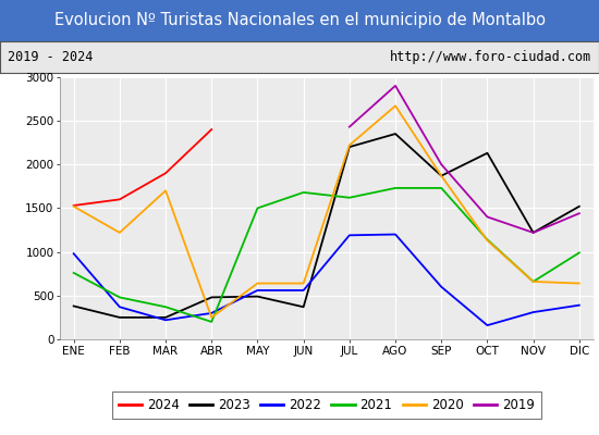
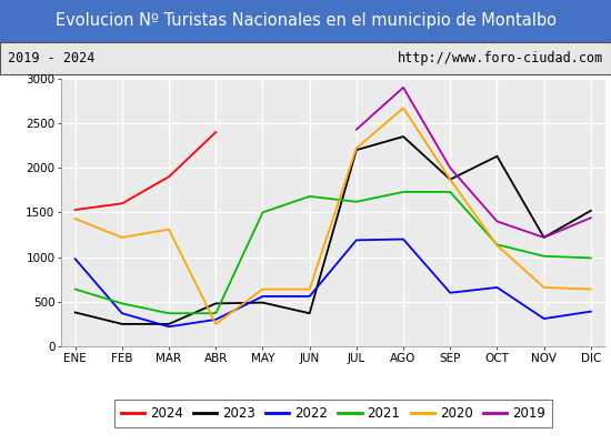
2021/ENE: 760 -> 640
2020/ENE: 1520 -> 1430
2020/MAR: 1700 -> 1310
2021/ABR: 200 -> 370
2022/OCT: 160 -> 660
2021/NOV: 660 -> 1010
